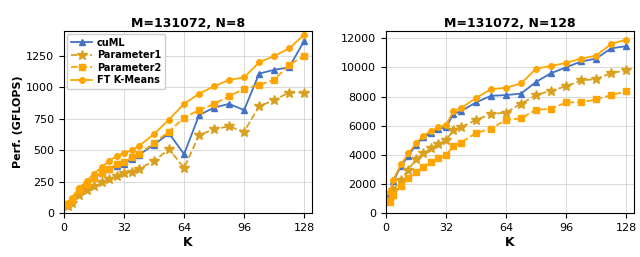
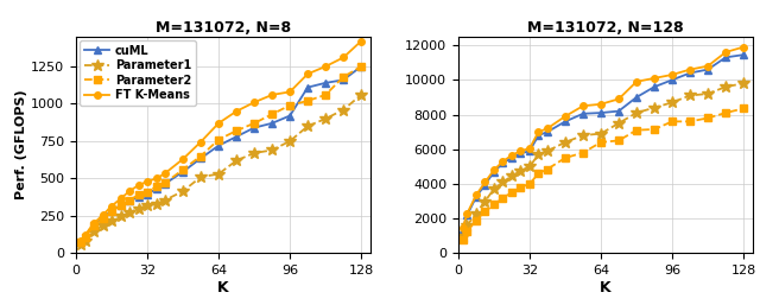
M=131072, N=8/cuML/64: 470 -> 720
M=131072, N=8/Parameter1/64: 360 -> 530
M=131072, N=8/cuML/96: 820 -> 920
M=131072, N=8/Parameter1/96: 650 -> 750
M=131072, N=8/cuML/128: 1370 -> 1250
M=131072, N=8/Parameter1/128: 960 -> 1060
